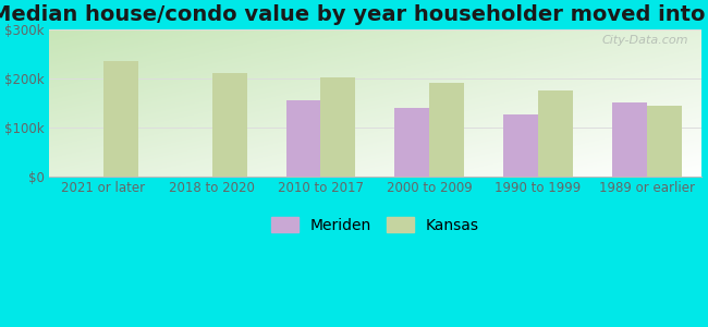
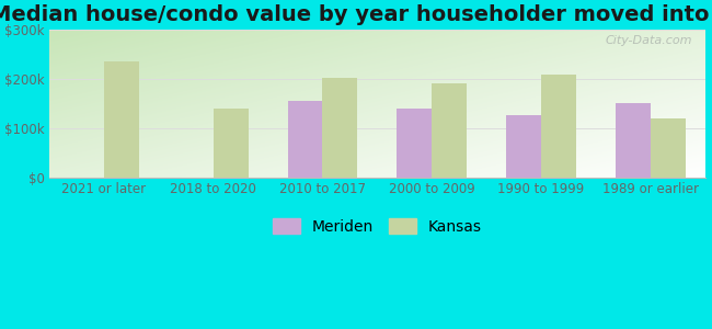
Kansas/2018 to 2020: $212k -> $140k
Kansas/1990 to 1999: $175k -> $210k
Kansas/1989 or earlier: $145k -> $120k
